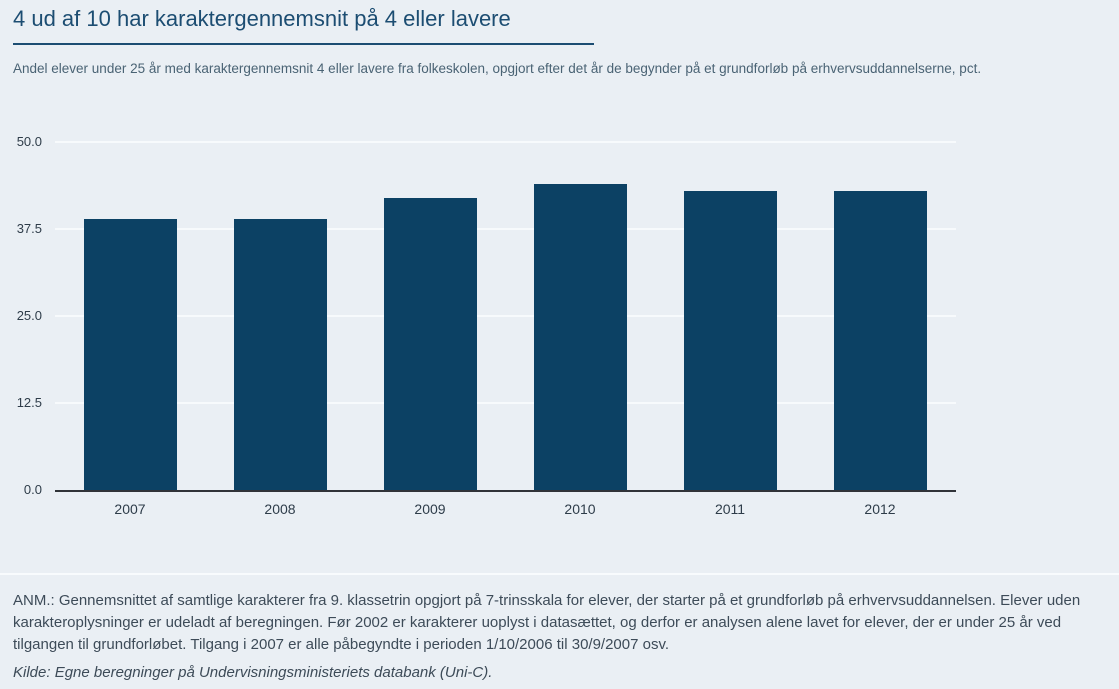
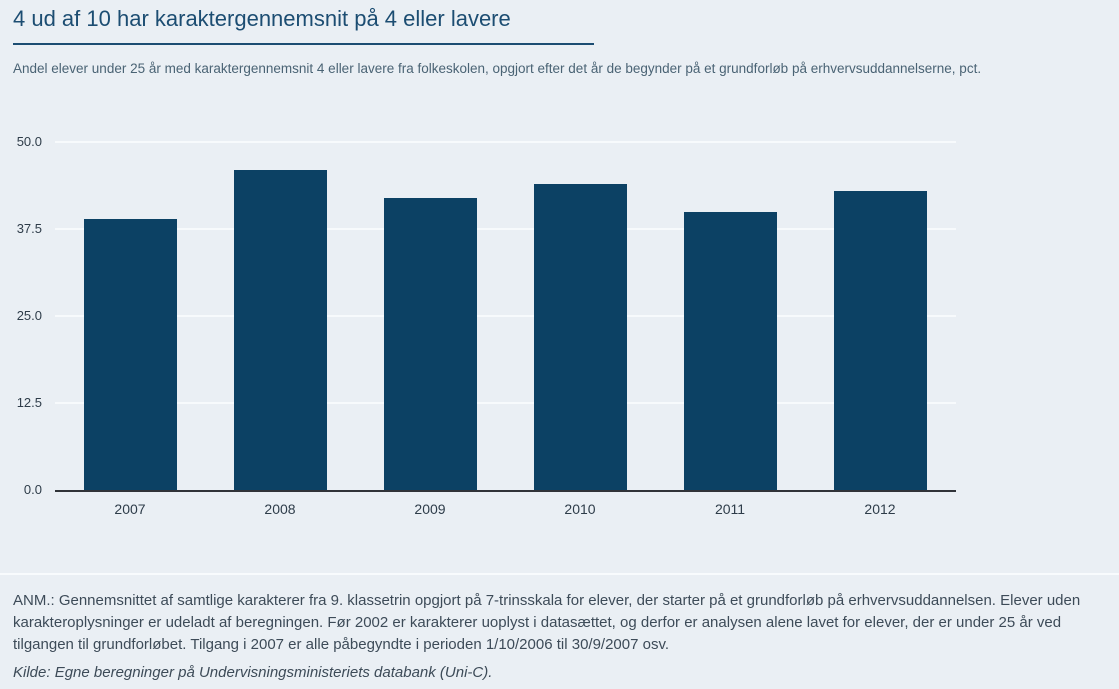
2008: 39 -> 46
2011: 43 -> 40
